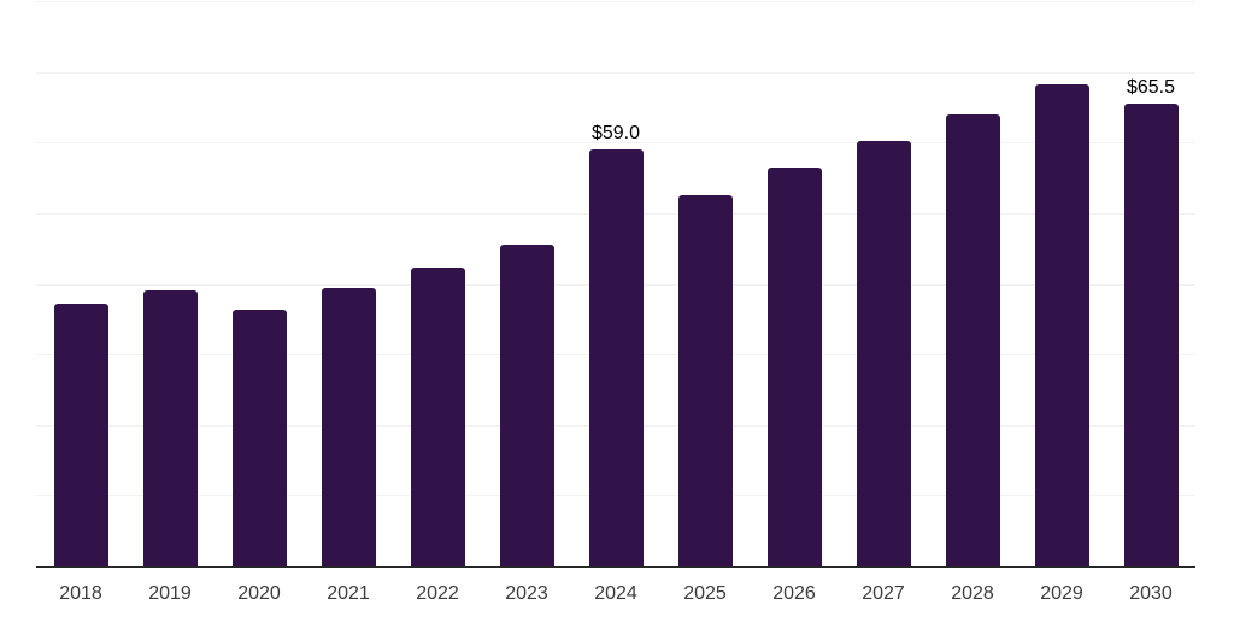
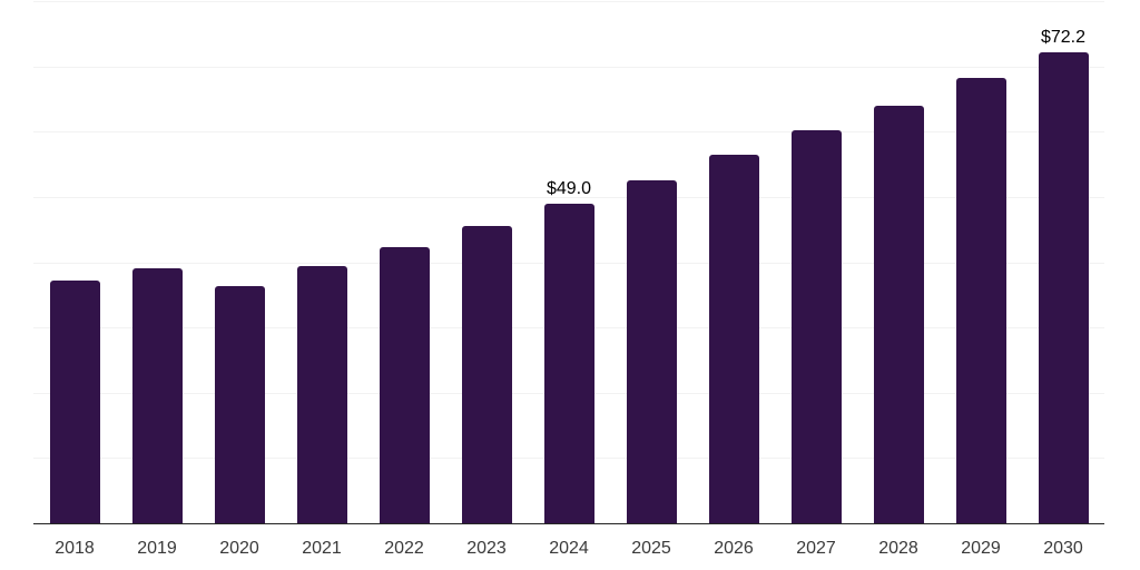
2024: $59.0 -> $49.0
2030: $65.5 -> $72.2
